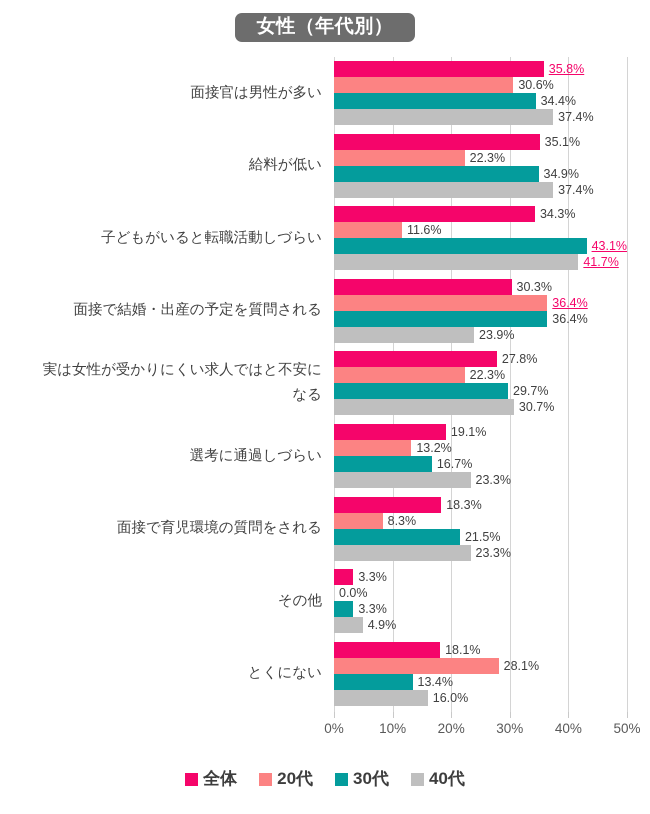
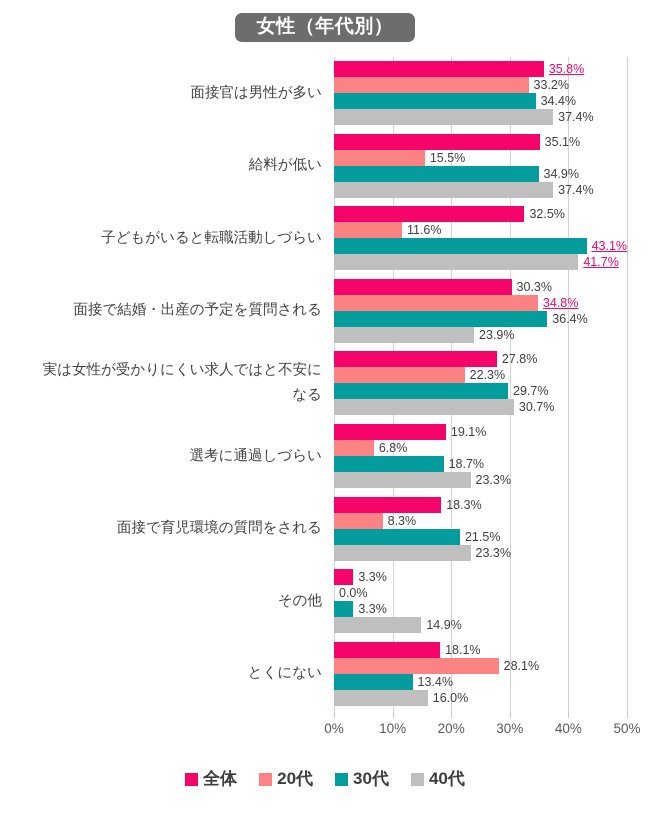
20代/面接官は男性が多い: 30.6% -> 33.2%
20代/給料が低い: 22.3% -> 15.5%
全体/子どもがいると転職活動しづらい: 34.3% -> 32.5%
20代/面接で結婚・出産の予定を質問される: 36.4% -> 34.8%
20代/選考に通過しづらい: 13.2% -> 6.8%
30代/選考に通過しづらい: 16.7% -> 18.7%
40代/その他: 4.9% -> 14.9%
